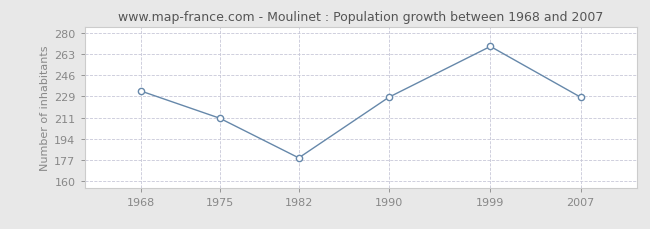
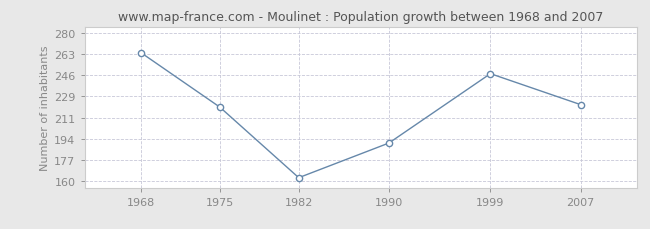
1968: 233 -> 264
1975: 211 -> 220
1982: 179 -> 163
1990: 228 -> 191
1999: 269 -> 247
2007: 228 -> 222
